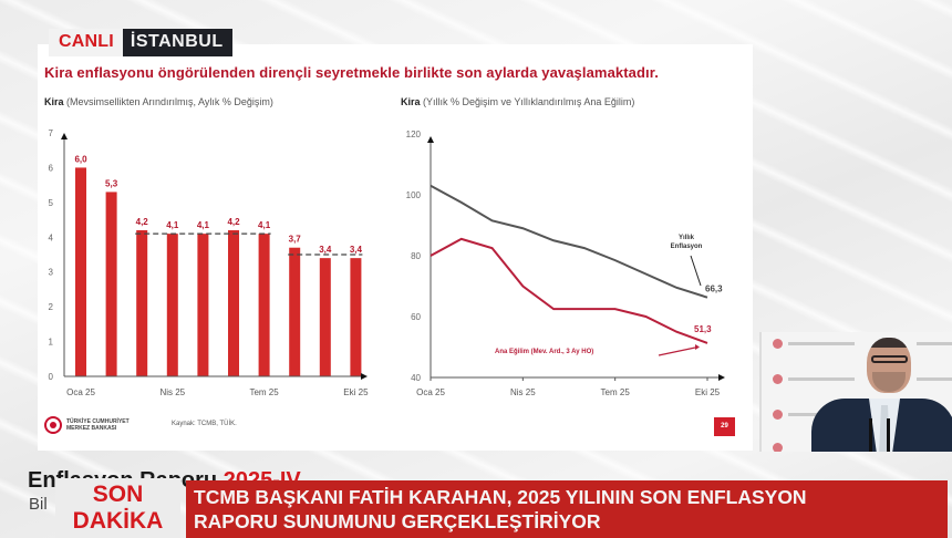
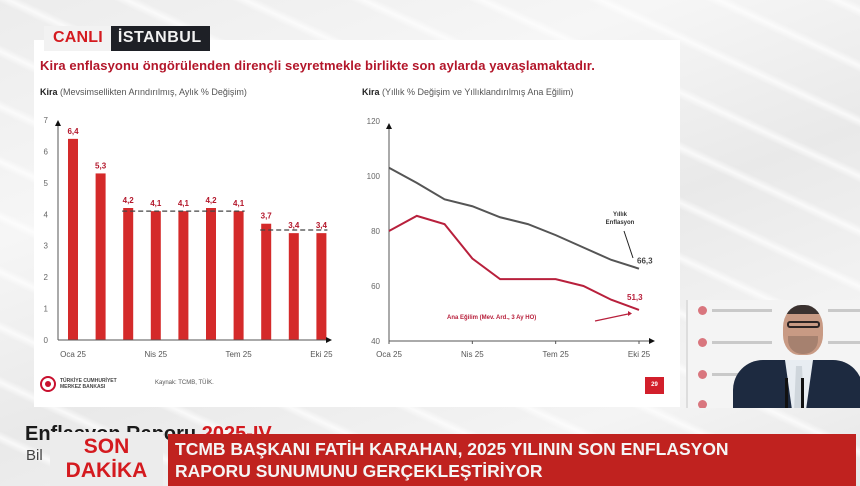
Kira (Mevsimsellikten Arındırılmış, Aylık % Değişim)/Oca 25: 6,0 -> 6,4
